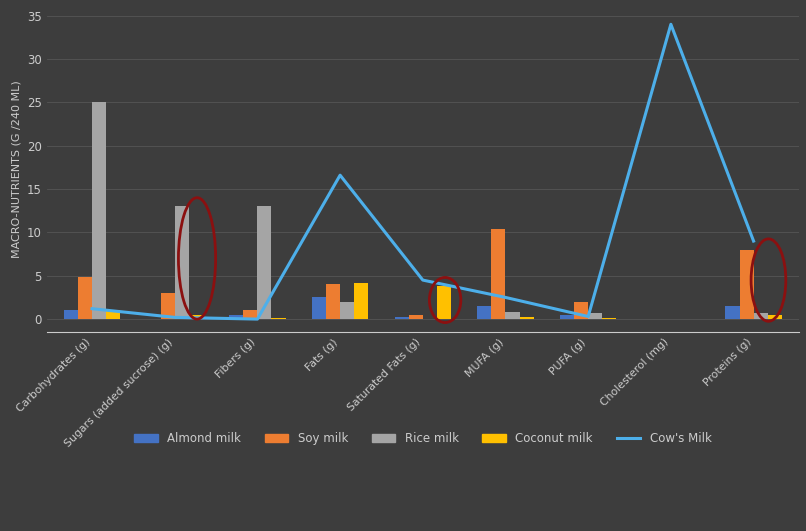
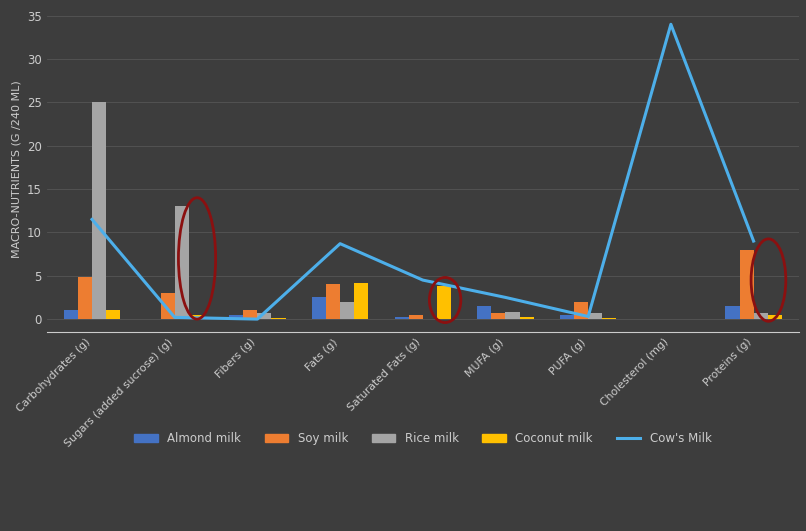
Cow's Milk/Carbohydrates (g): 1.2 -> 11.5
Rice milk/Fibers (g): 13.0 -> 0.7
Cow's Milk/Fats (g): 16.6 -> 8.7
Soy milk/MUFA (g): 10.4 -> 0.7
